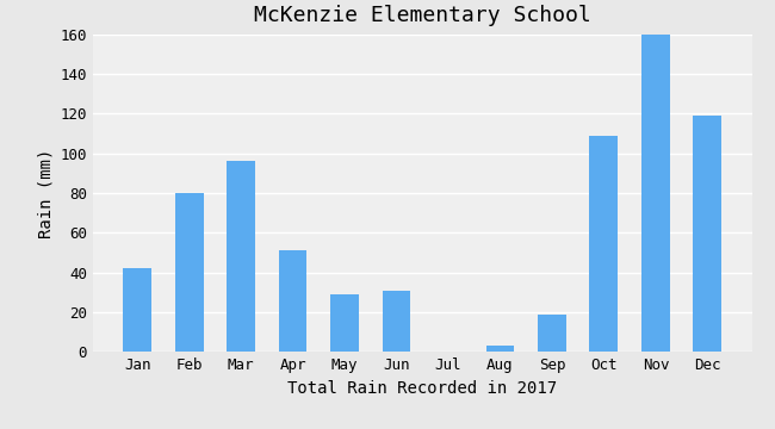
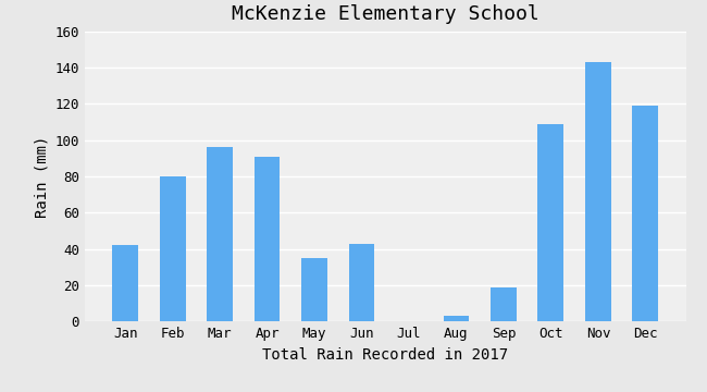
Apr: 51 -> 91
May: 29 -> 35
Jun: 31 -> 43
Nov: 160 -> 143
